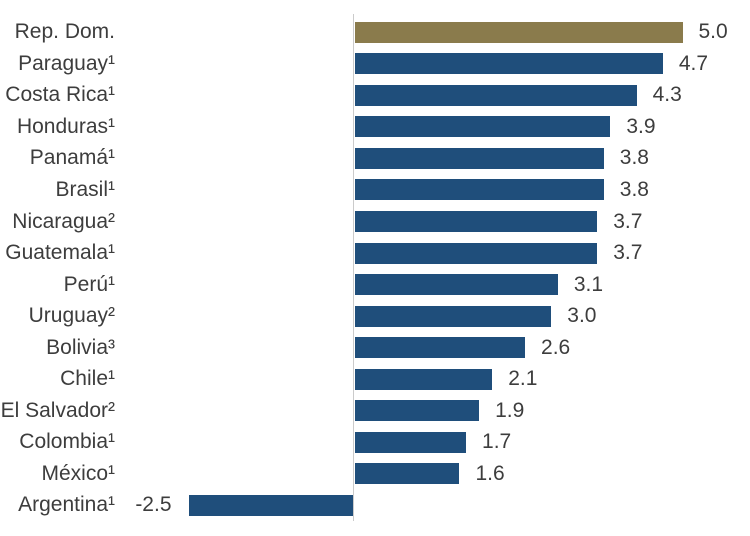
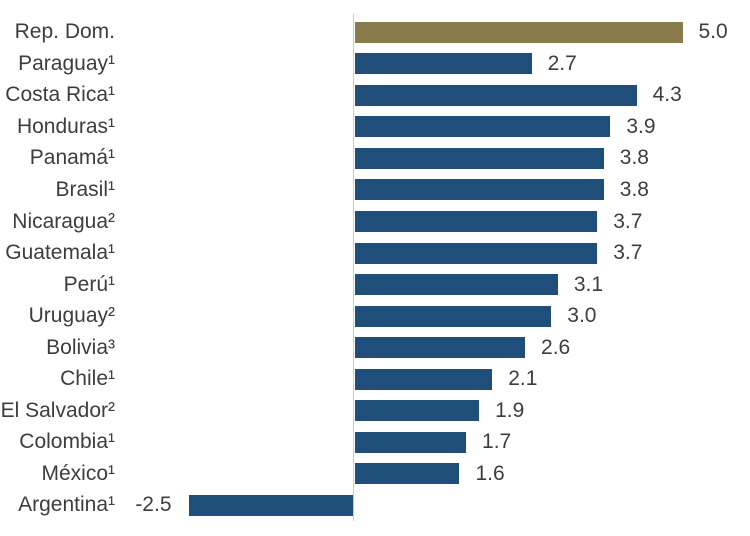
Paraguay¹: 4.7 -> 2.7
